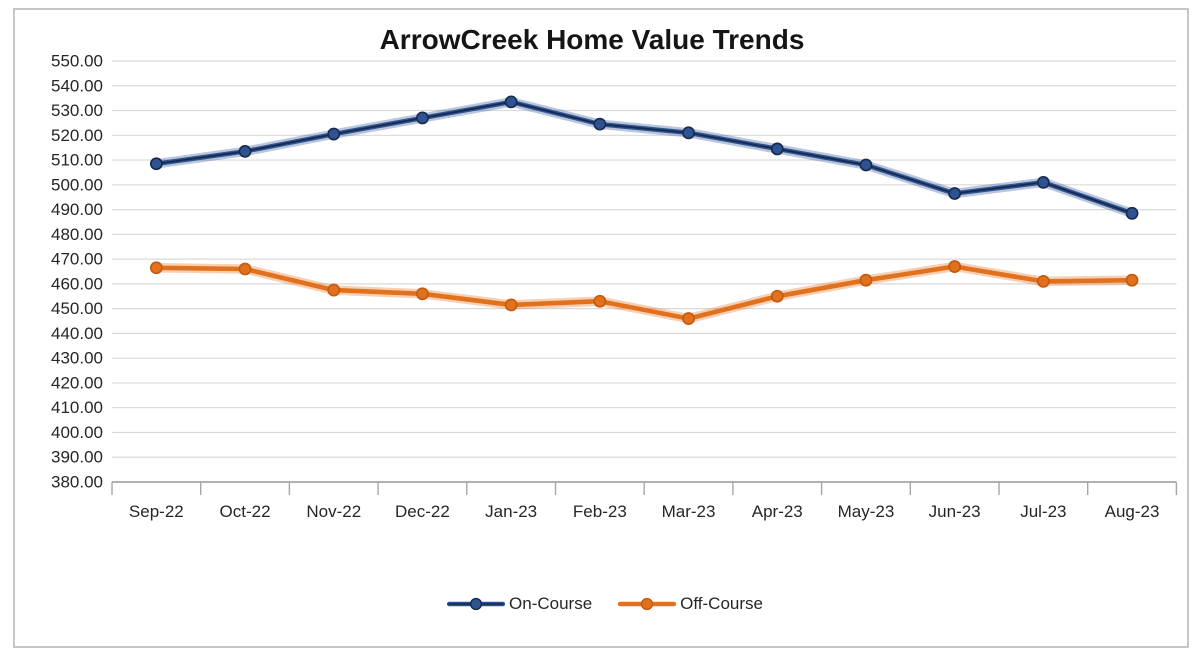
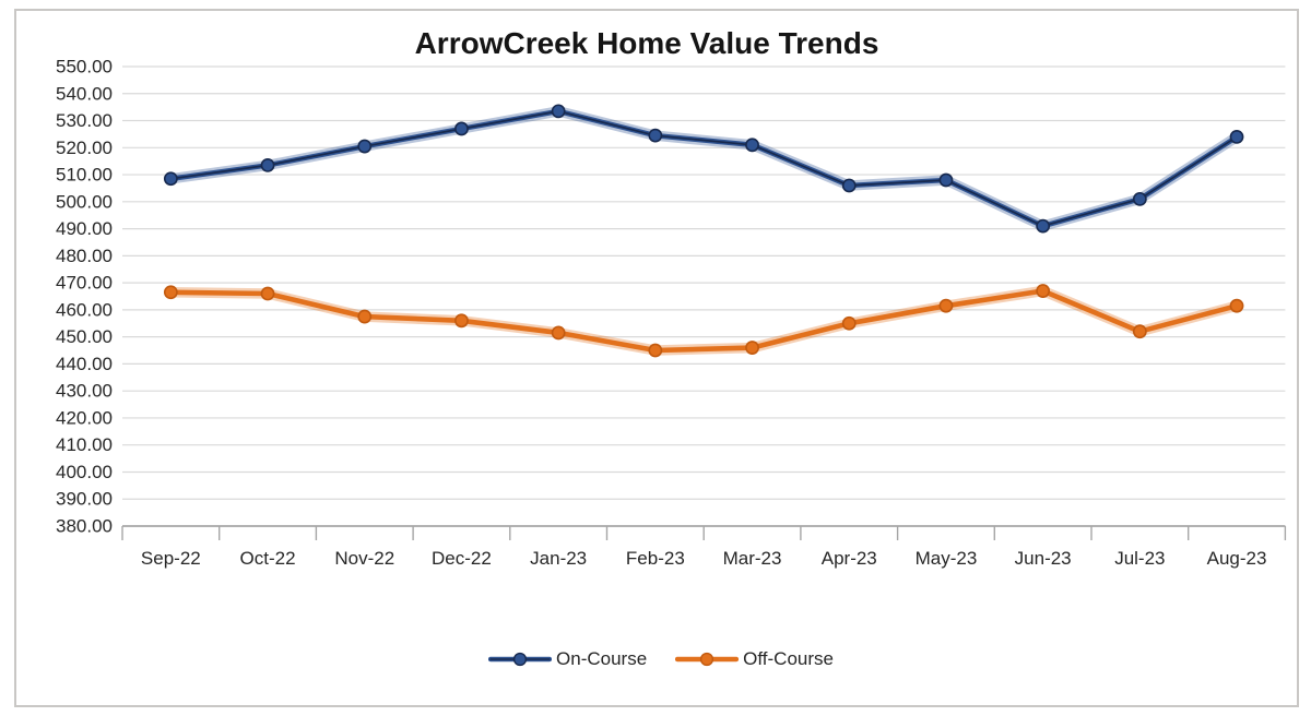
Off-Course/Feb-23: 453 -> 445
On-Course/Apr-23: 514 -> 506
On-Course/Jun-23: 496 -> 491
Off-Course/Jul-23: 461 -> 452
On-Course/Aug-23: 488 -> 524
